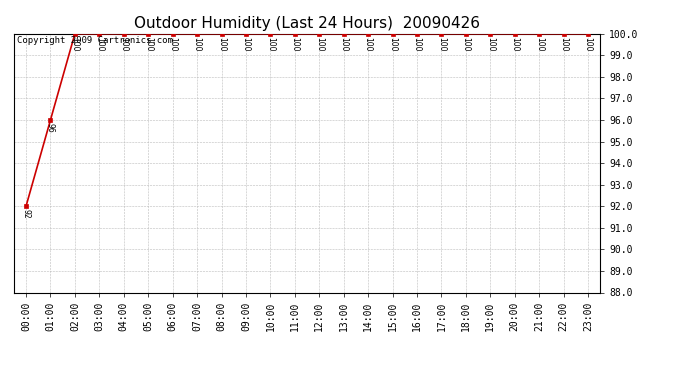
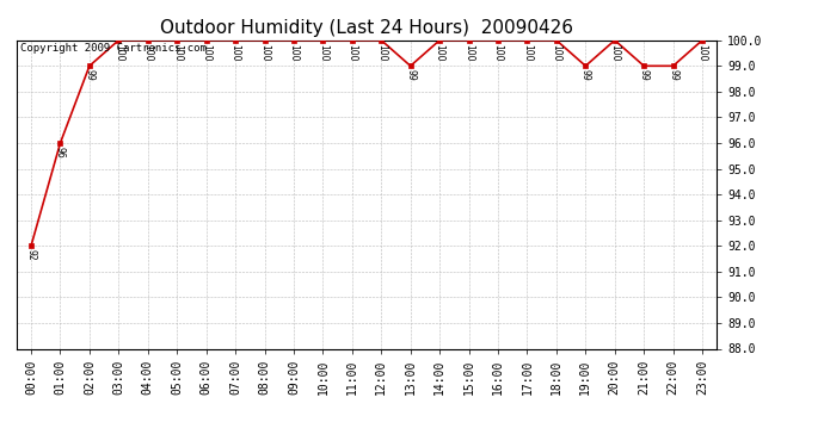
02:00: 100 -> 99
13:00: 100 -> 99
19:00: 100 -> 99
21:00: 100 -> 99
22:00: 100 -> 99
